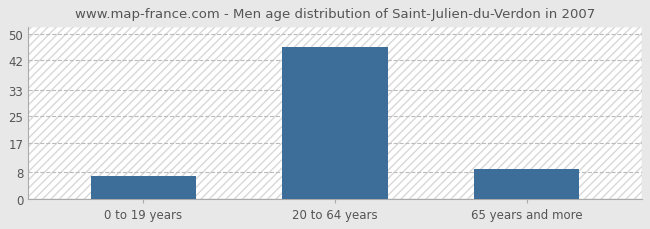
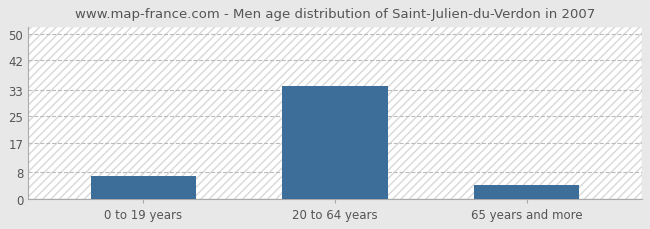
20 to 64 years: 46 -> 34
65 years and more: 9 -> 4
